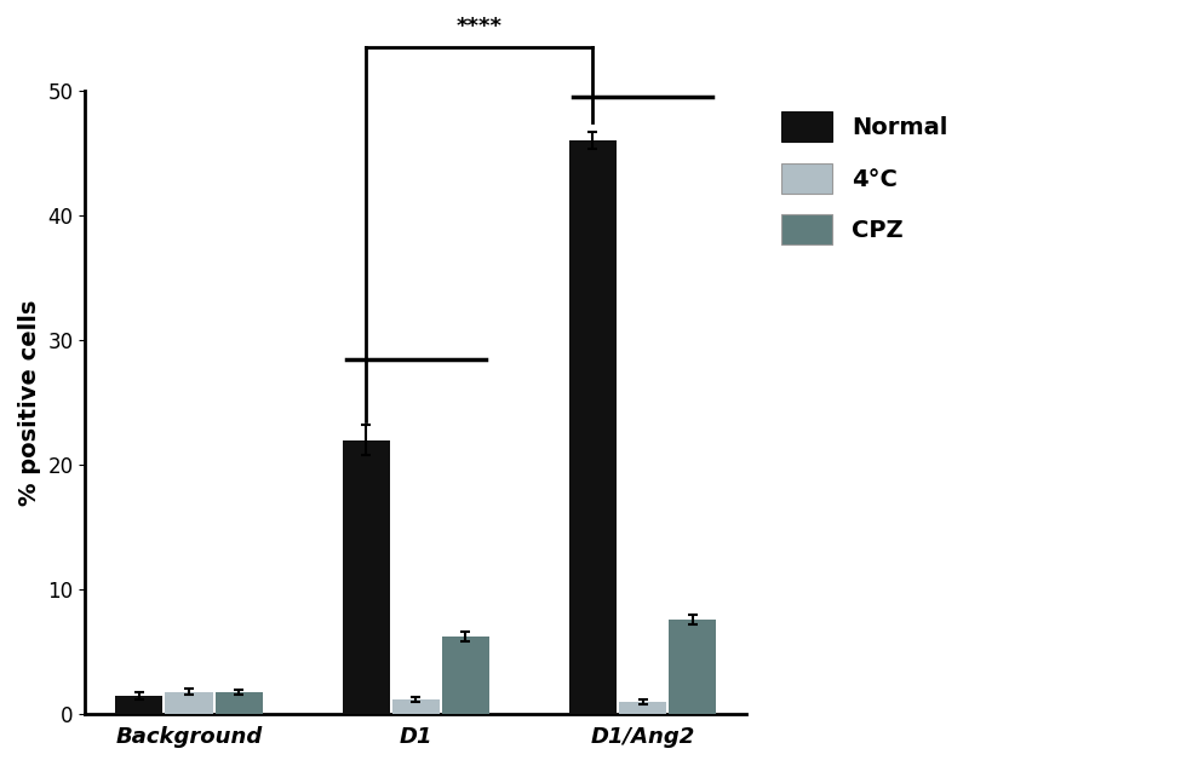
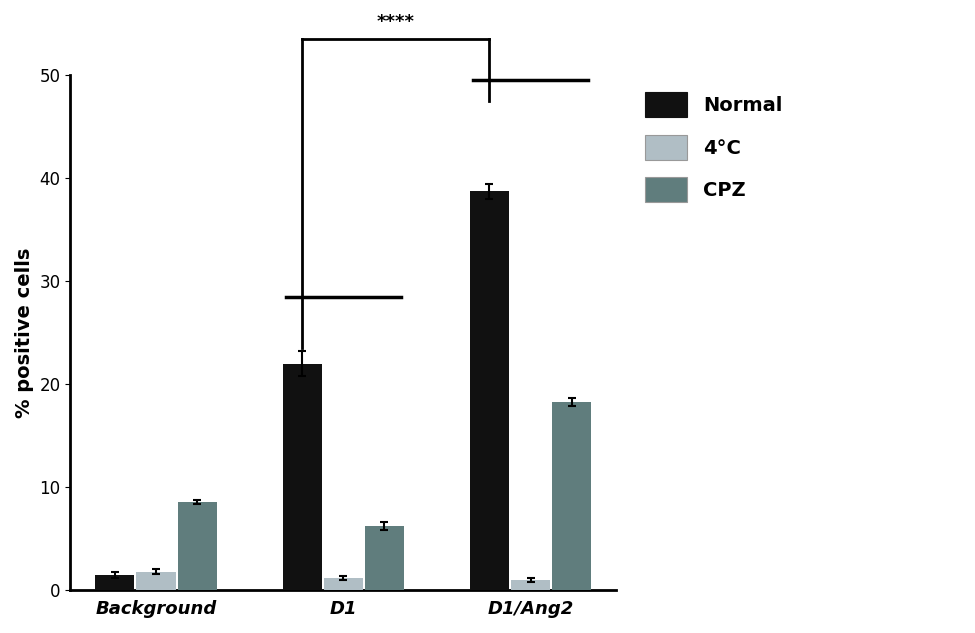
CPZ/Background: 1.8 -> 8.6
Normal/D1/Ang2: 46.0 -> 38.7
CPZ/D1/Ang2: 7.6 -> 18.3
